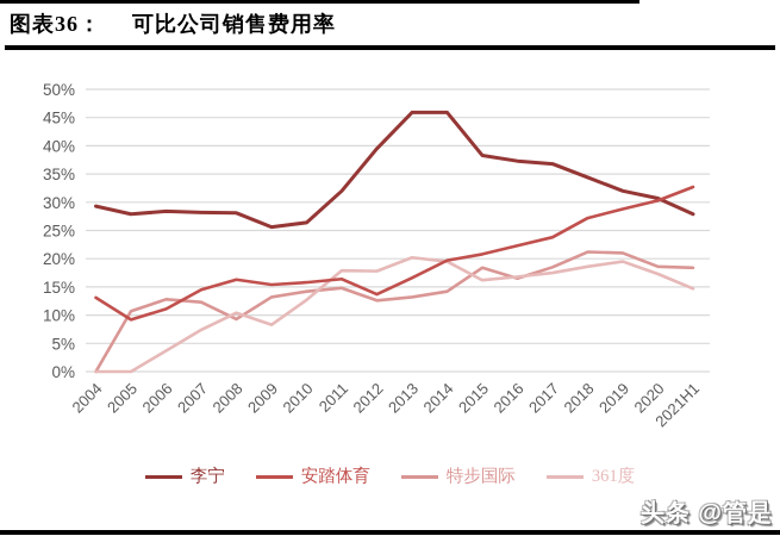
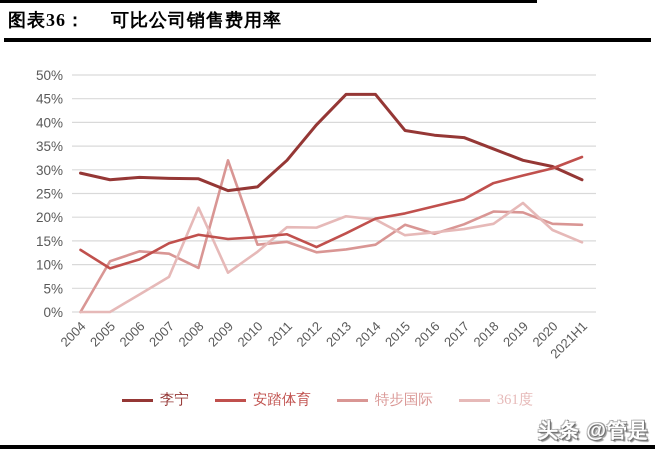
361度/2008: 10% -> 22%
特步国际/2009: 13% -> 32%
361度/2019: 20% -> 23%
